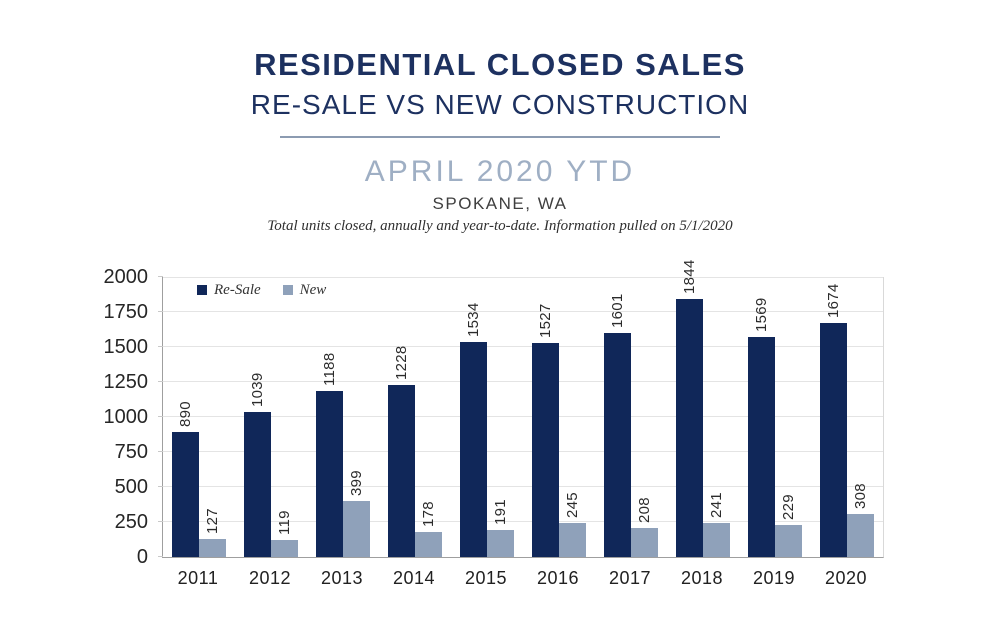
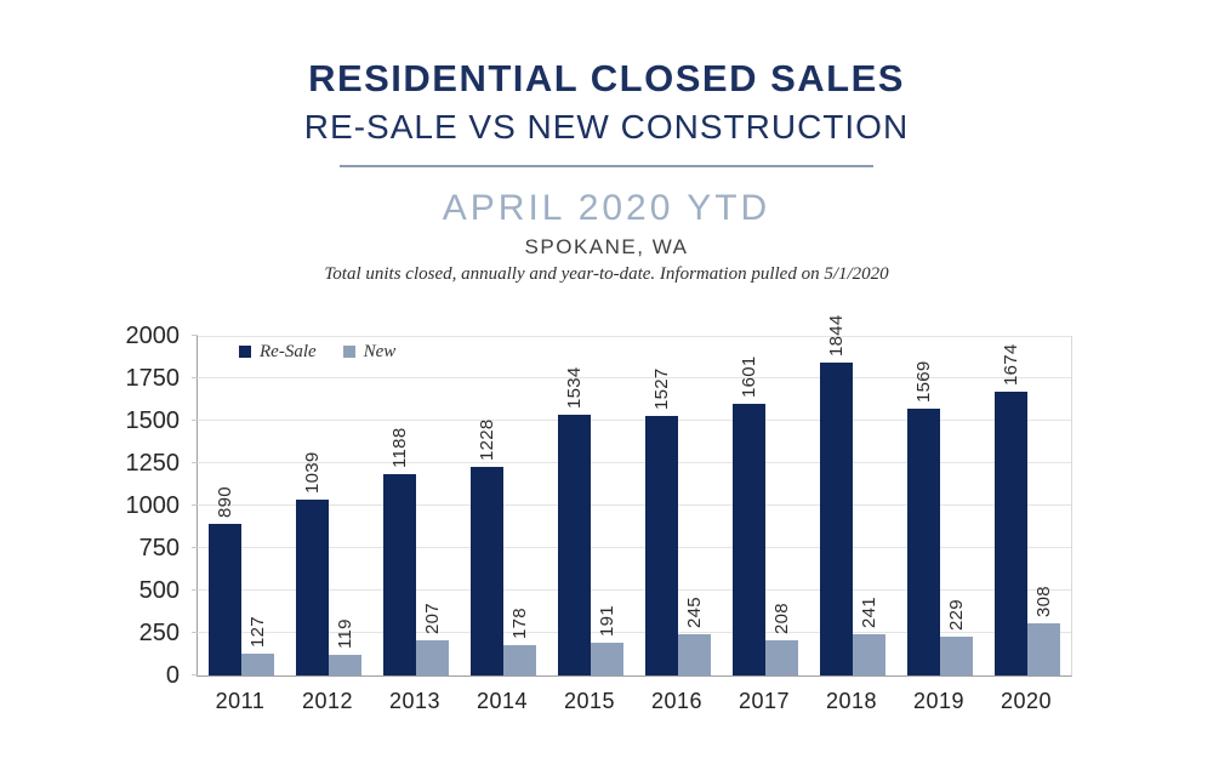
New/2013: 399 -> 207
